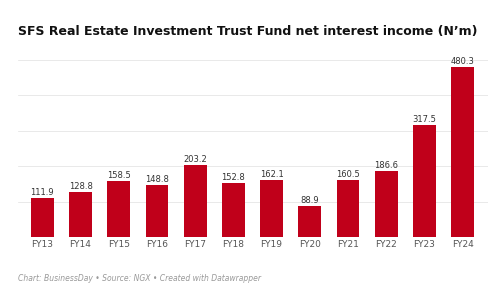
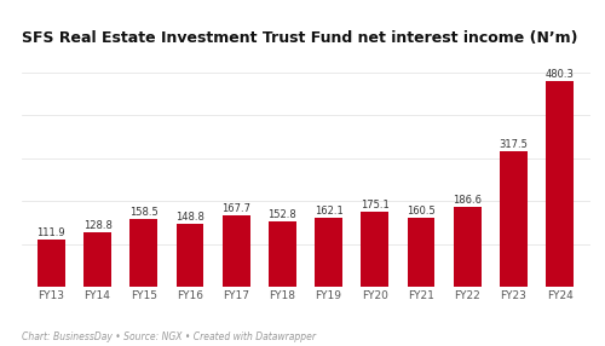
FY17: 203.2 -> 167.7
FY20: 88.9 -> 175.1
